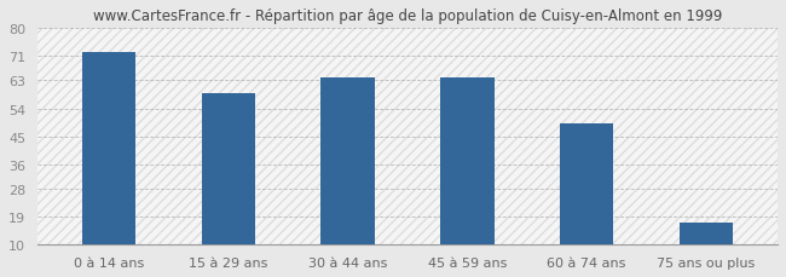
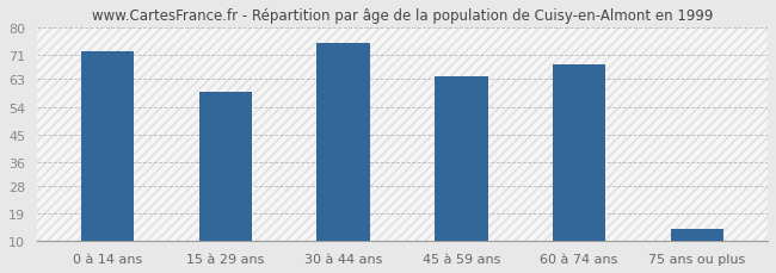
30 à 44 ans: 64 -> 75
60 à 74 ans: 49 -> 68
75 ans ou plus: 17 -> 14
